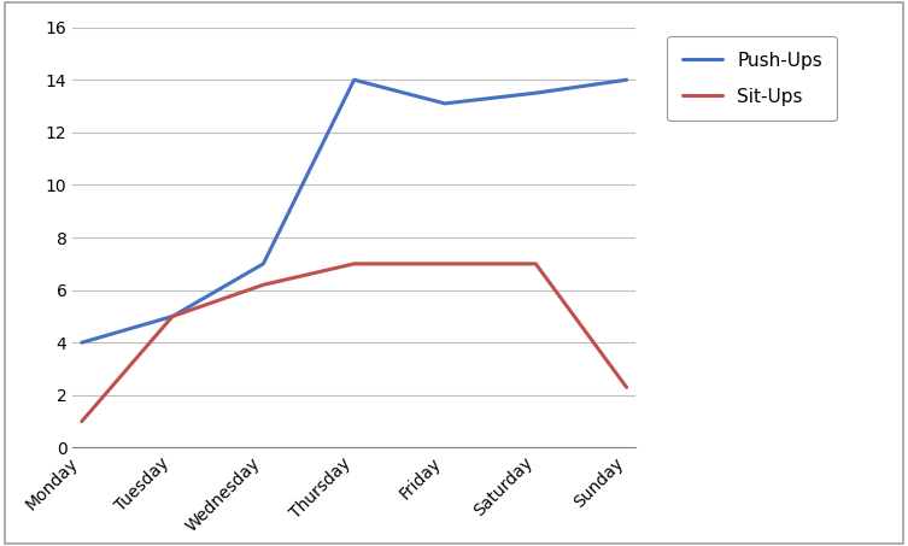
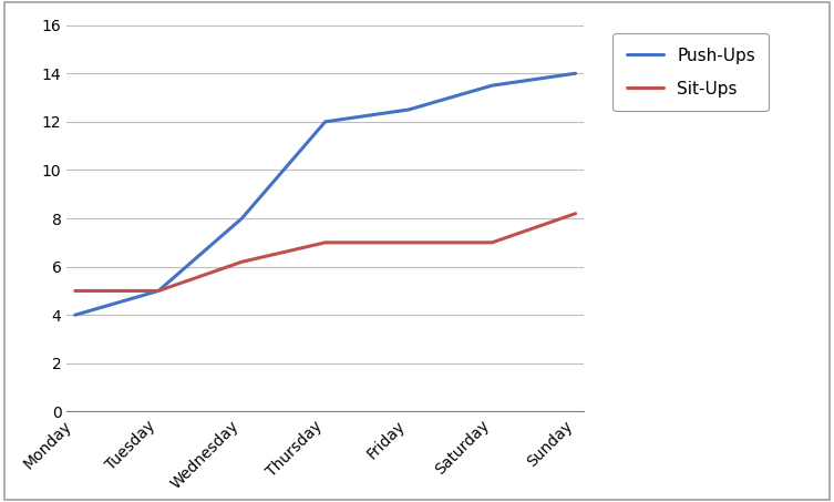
Sit-Ups/Monday: 1.0 -> 5.0
Push-Ups/Wednesday: 7.0 -> 8.0
Push-Ups/Thursday: 14.0 -> 12.0
Push-Ups/Friday: 13.1 -> 12.5
Sit-Ups/Sunday: 2.3 -> 8.2
